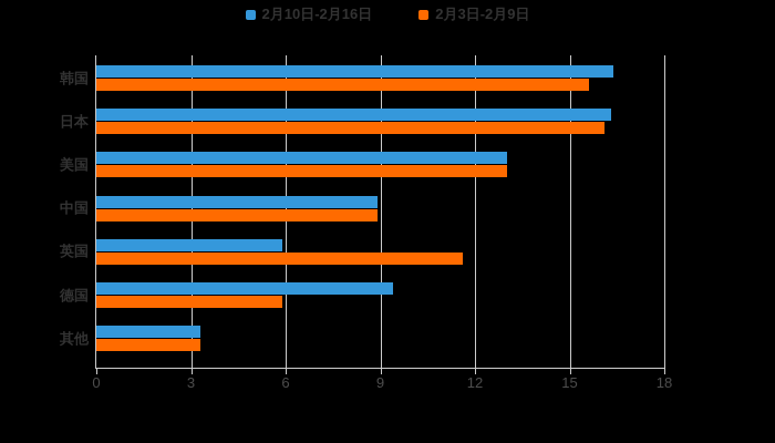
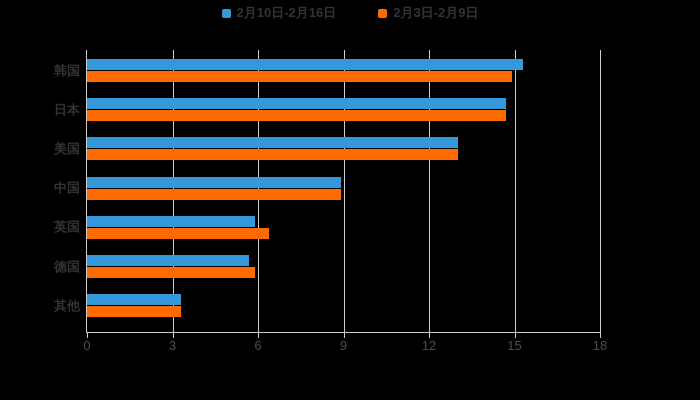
2月10日-2月16日/韩国: 16.4 -> 15.3
2月3日-2月9日/韩国: 15.6 -> 14.9
2月10日-2月16日/日本: 16.3 -> 14.7
2月3日-2月9日/日本: 16.1 -> 14.7
2月3日-2月9日/英国: 11.6 -> 6.4
2月10日-2月16日/德国: 9.4 -> 5.7
